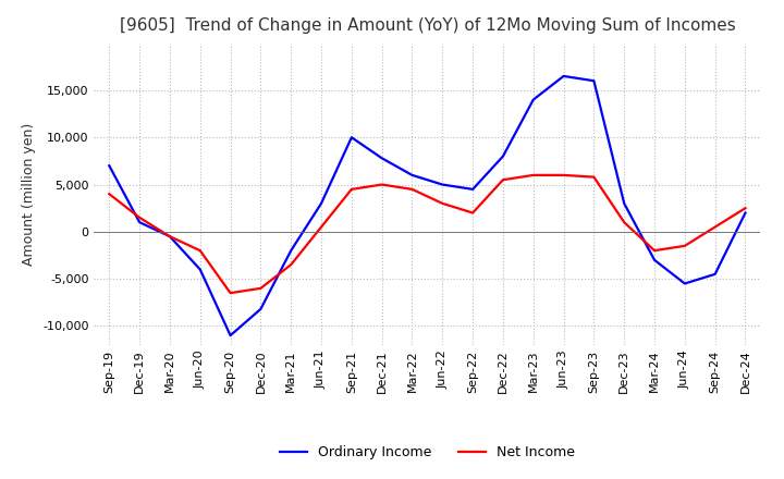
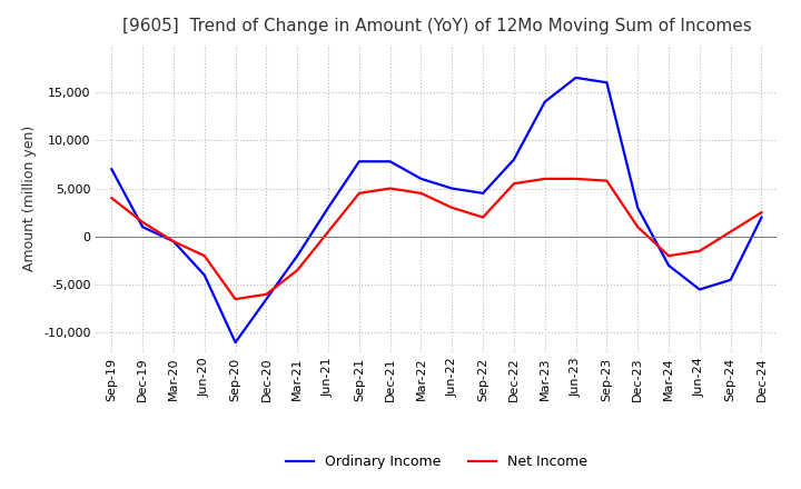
Ordinary Income/Dec-20: -8,200 -> -6,500
Ordinary Income/Sep-21: 10,000 -> 7,800
